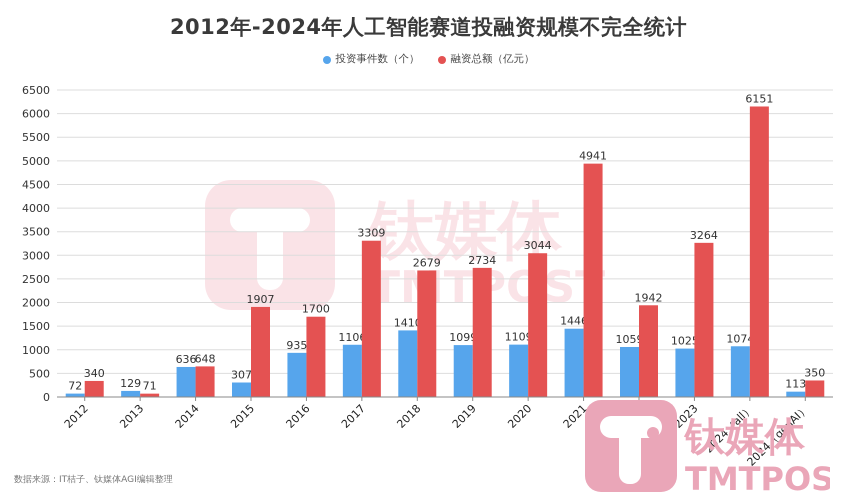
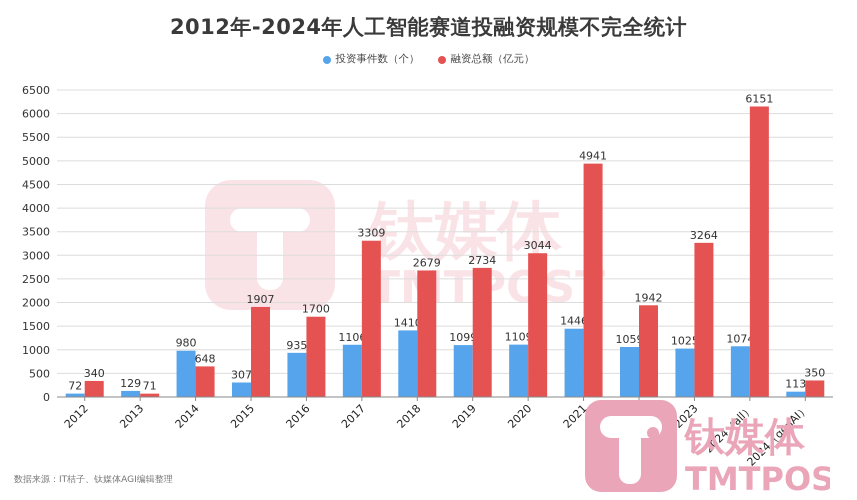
投资事件数（个）/2014: 636 -> 980
